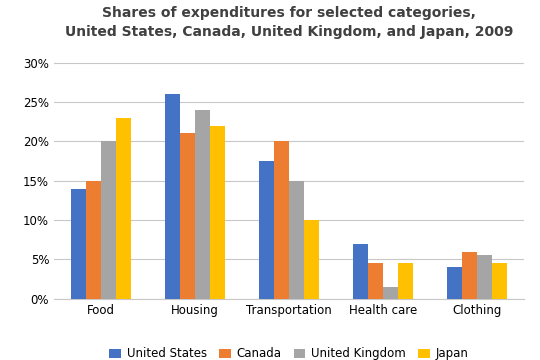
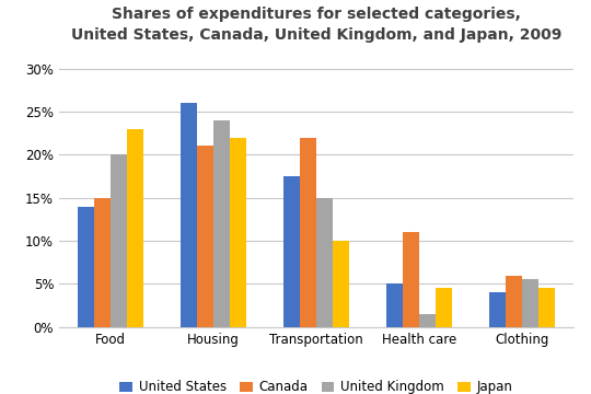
Canada/Transportation: 20.0% -> 22.0%
United States/Health care: 7.0% -> 5.0%
Canada/Health care: 4.5% -> 11.0%
